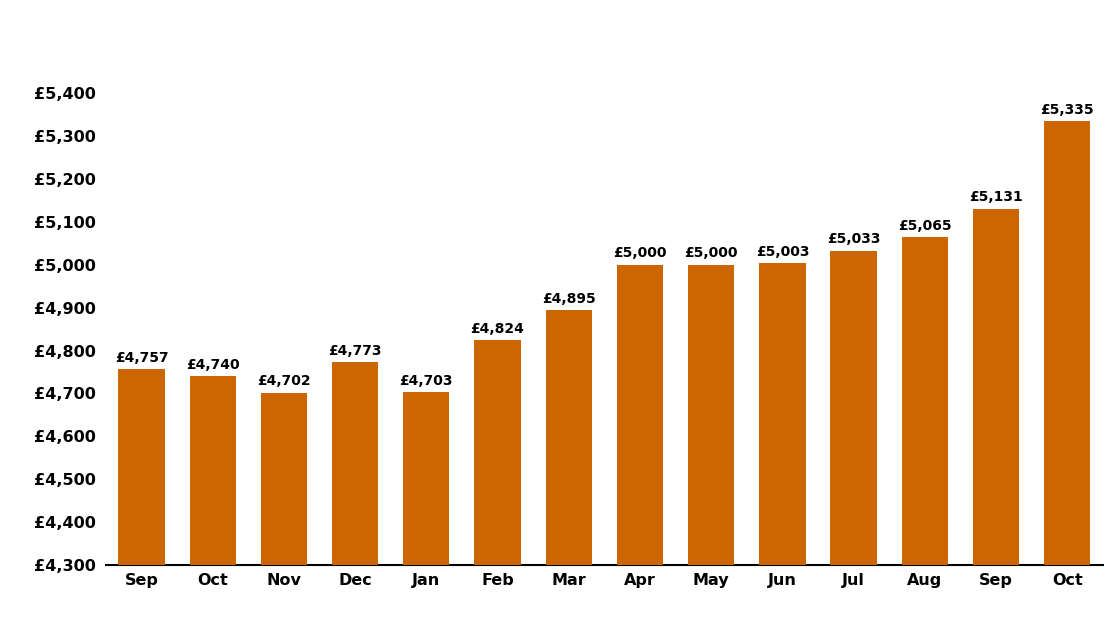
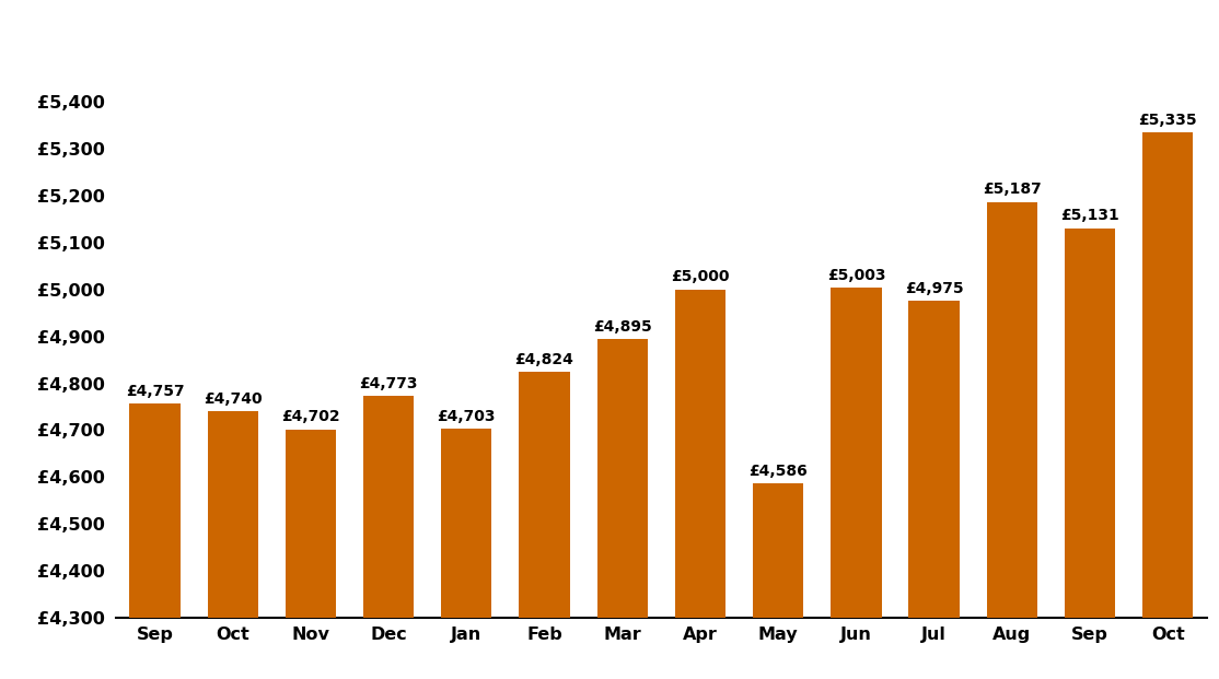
May: £5,000 -> £4,586
Jul: £5,033 -> £4,975
Aug: £5,065 -> £5,187
